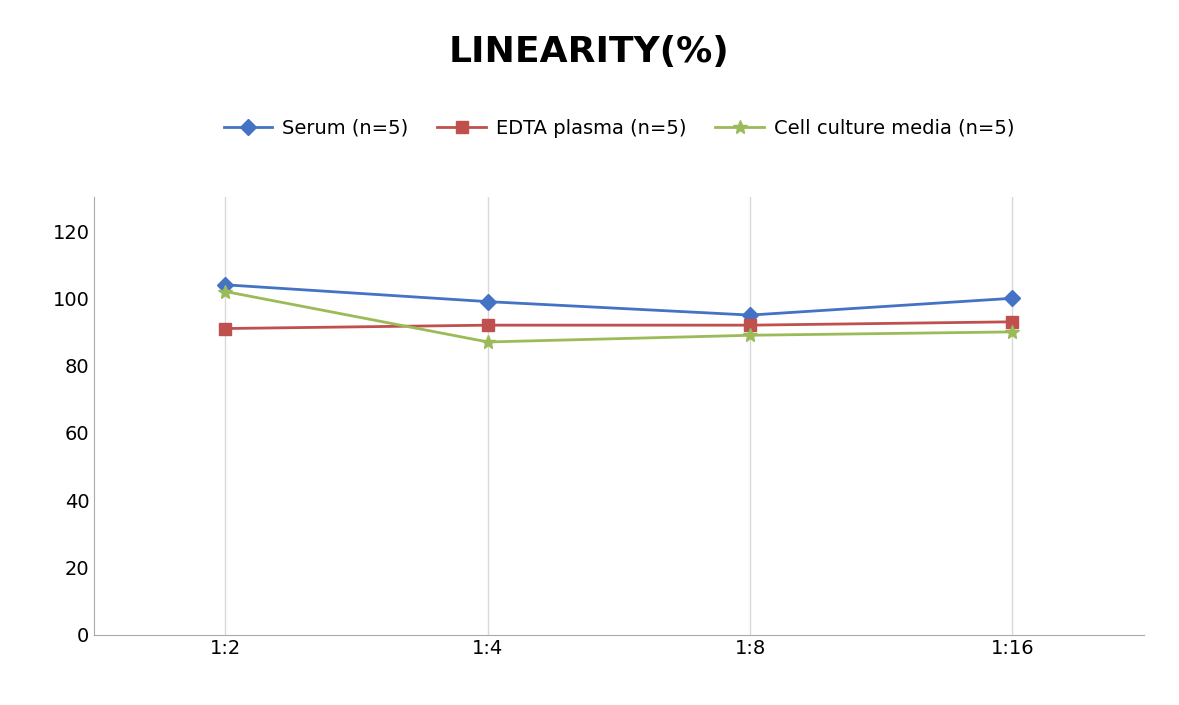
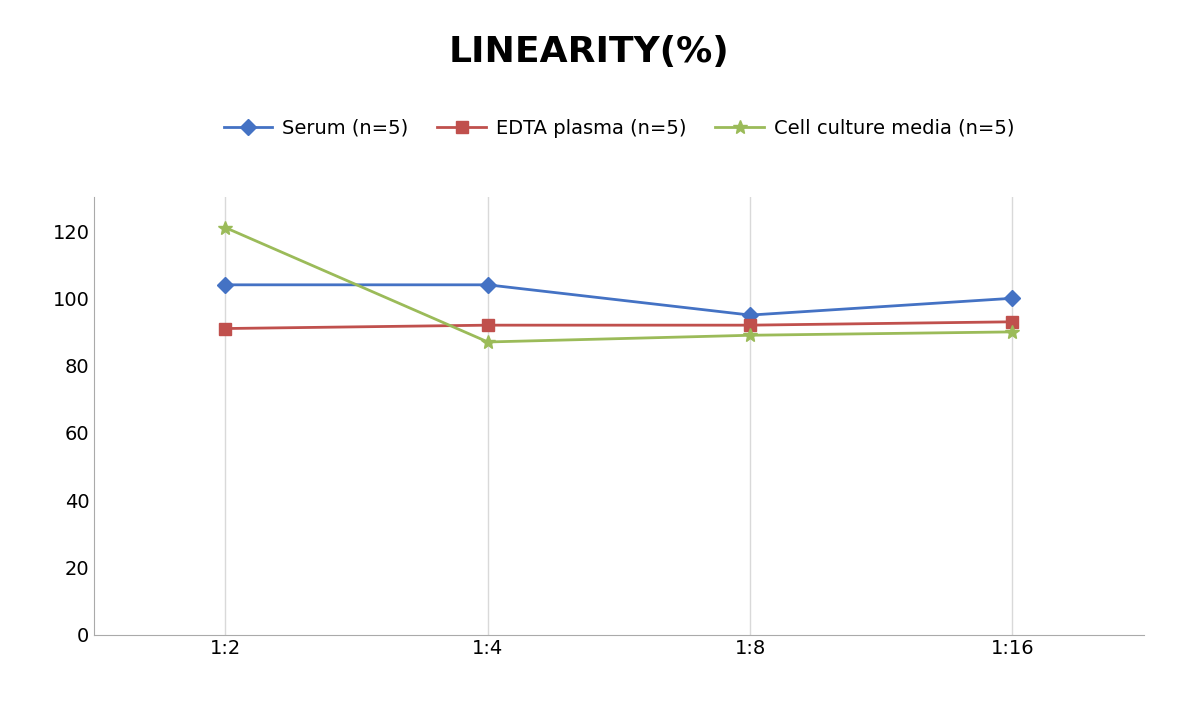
Cell culture media (n=5)/1:2: 102 -> 121
Serum (n=5)/1:4: 99 -> 104
